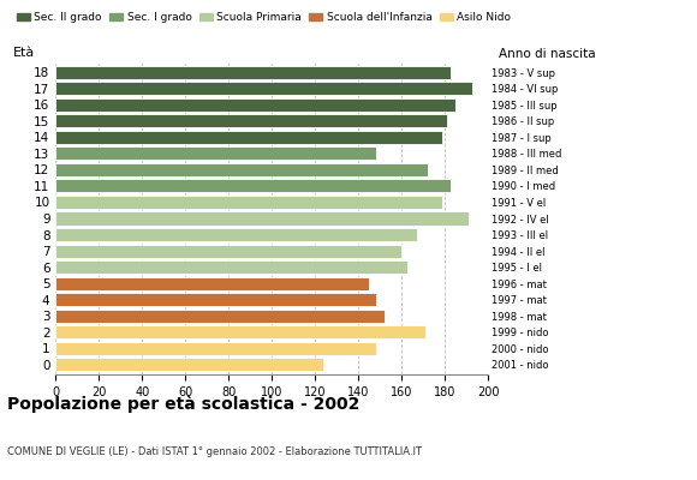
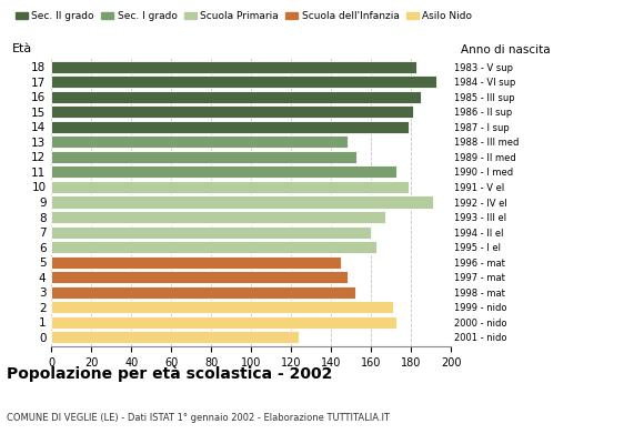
12: 172 -> 153
11: 183 -> 173
1: 148 -> 173
